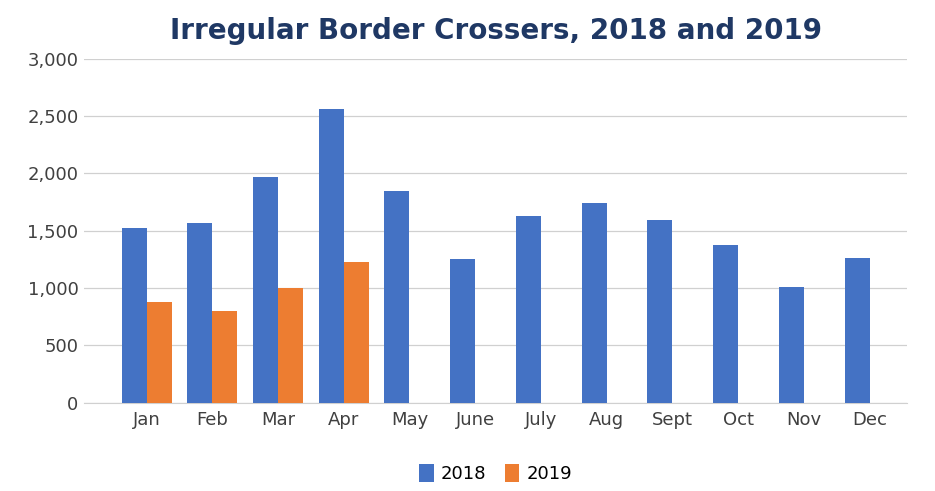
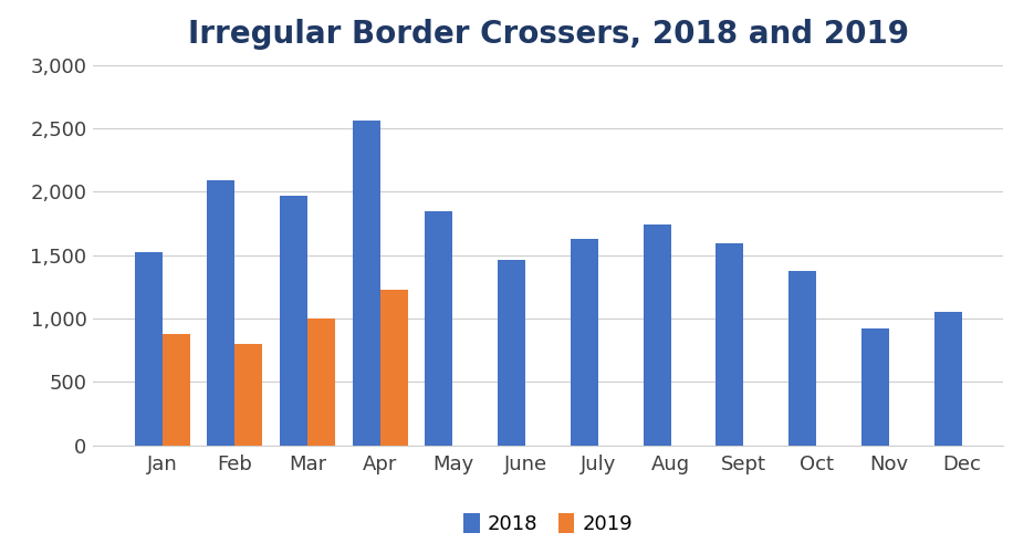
2018/Feb: 1,560 -> 2,090
2018/June: 1,250 -> 1,460
2018/Nov: 1,010 -> 920
2018/Dec: 1,260 -> 1,050
